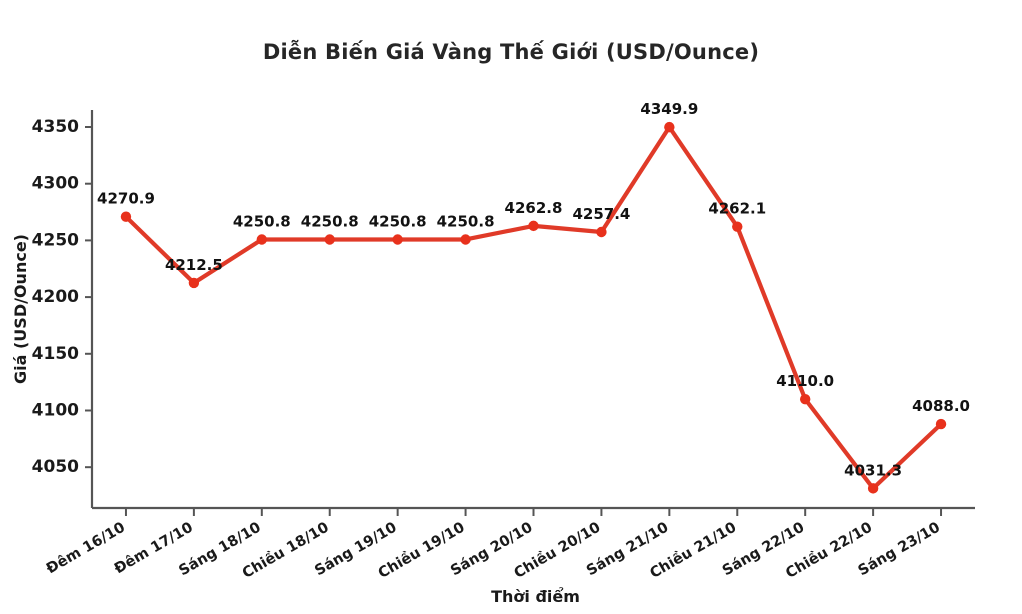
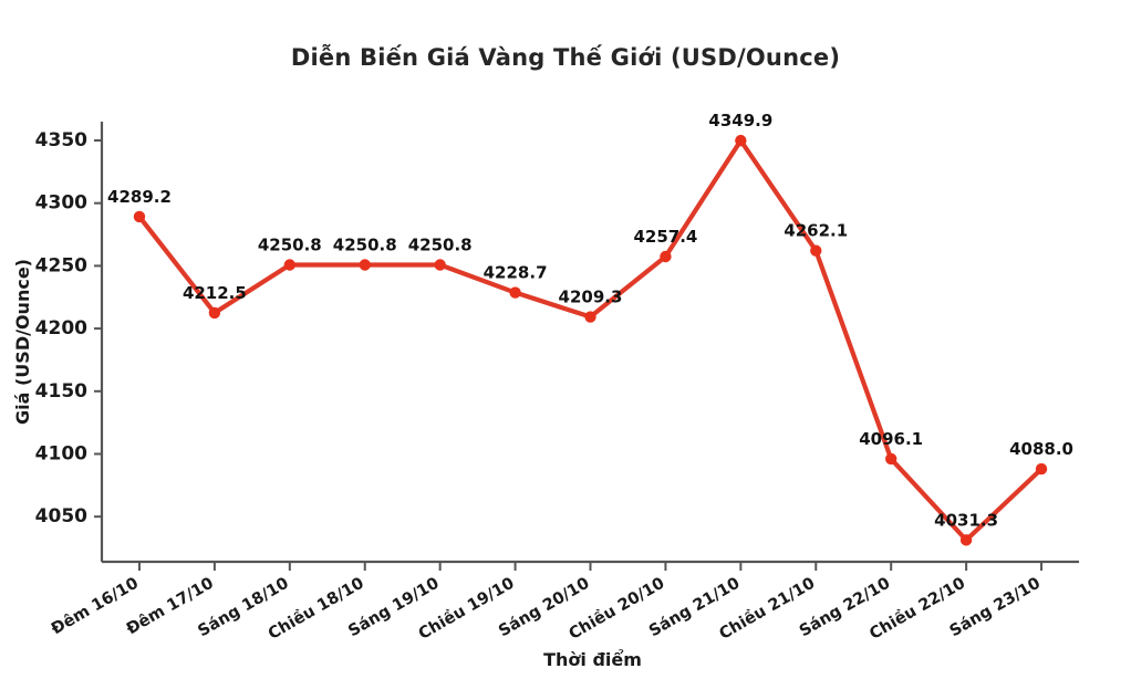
Đêm 16/10: 4270.9 -> 4289.2
Chiều 19/10: 4250.8 -> 4228.7
Sáng 20/10: 4262.8 -> 4209.3
Sáng 22/10: 4110.0 -> 4096.1
